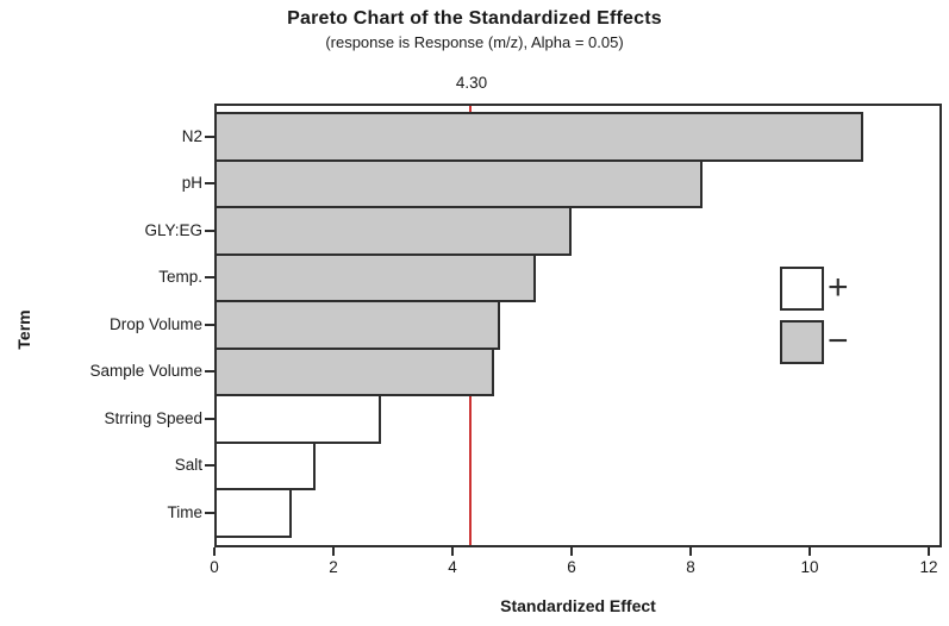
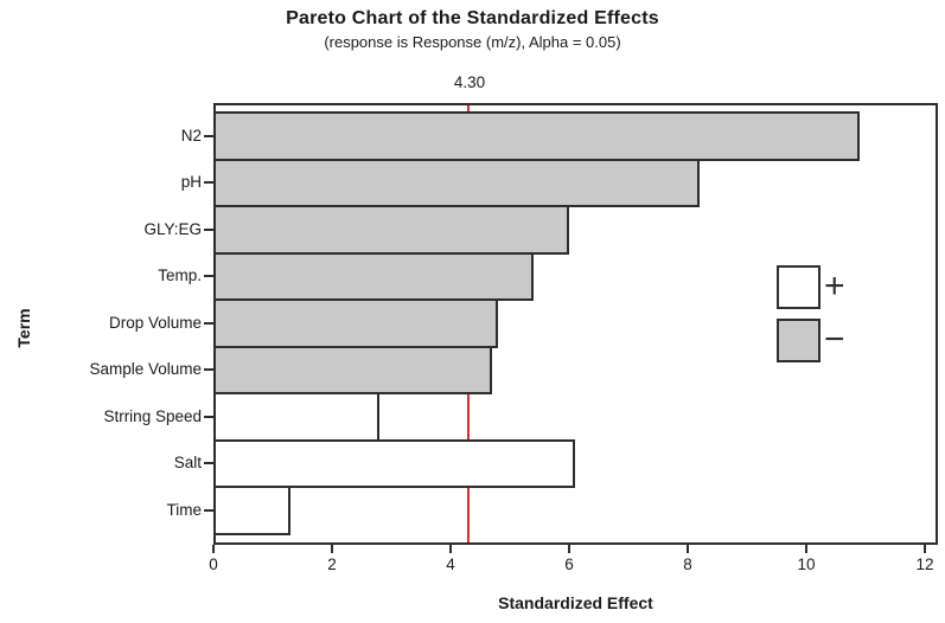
Salt: 1.7 -> 6.1
